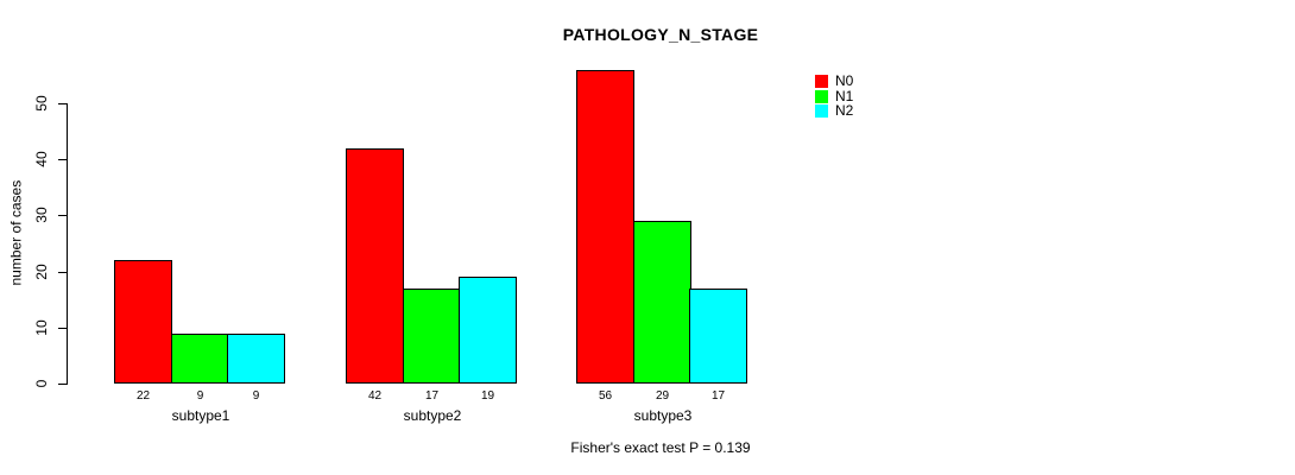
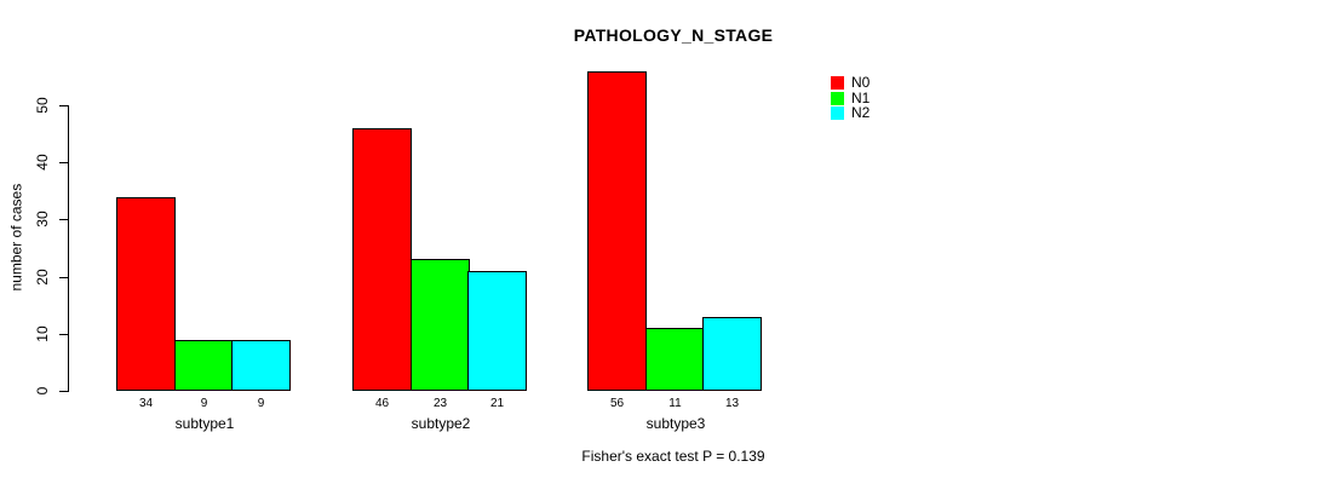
N0/subtype1: 22 -> 34
N0/subtype2: 42 -> 46
N1/subtype2: 17 -> 23
N2/subtype2: 19 -> 21
N1/subtype3: 29 -> 11
N2/subtype3: 17 -> 13
